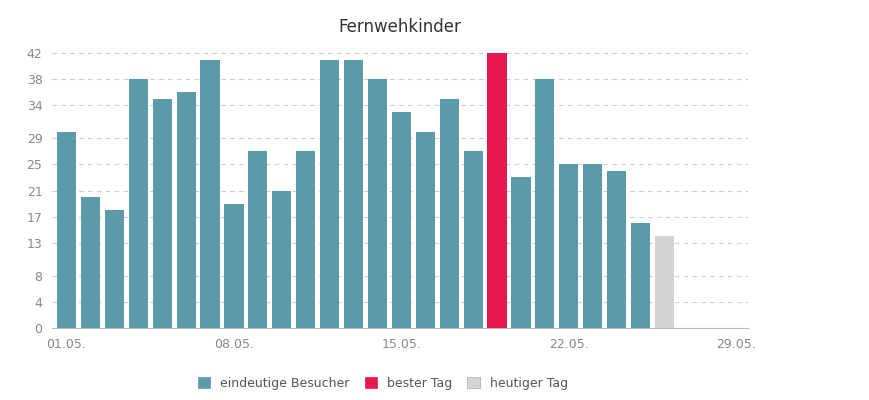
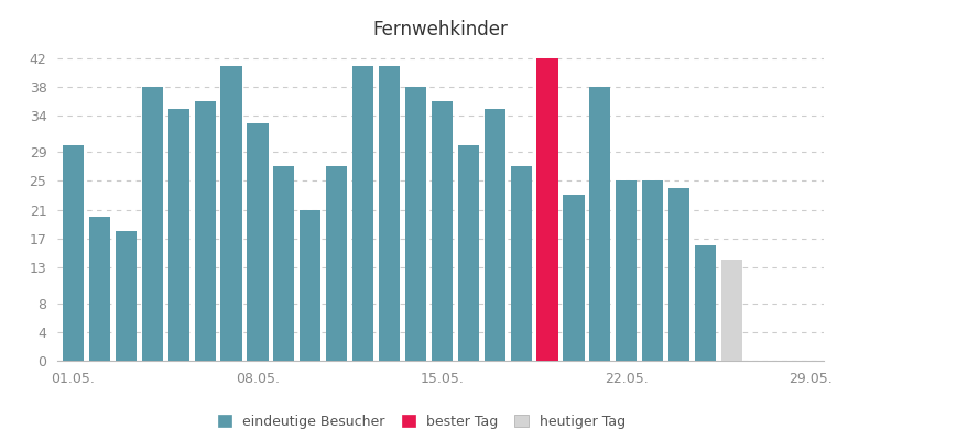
08.05.: 19 -> 33
15.05.: 33 -> 36
